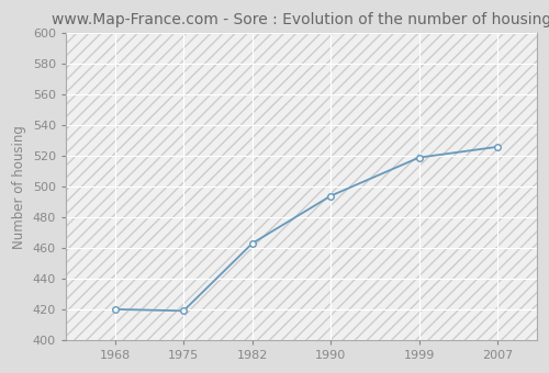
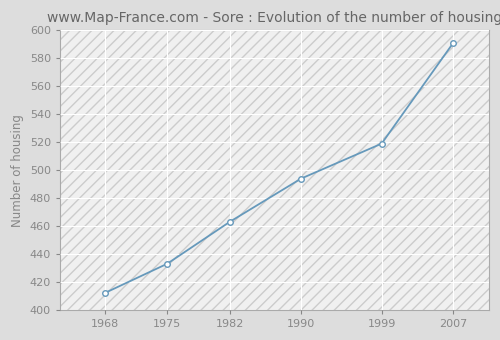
1968: 420 -> 412
1975: 419 -> 433
2007: 526 -> 591
